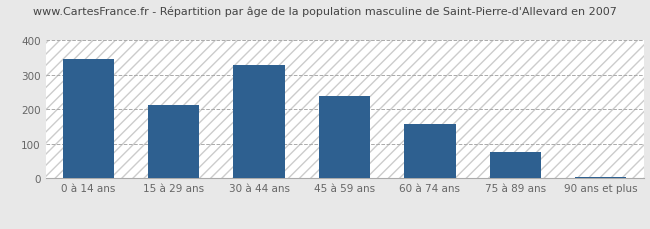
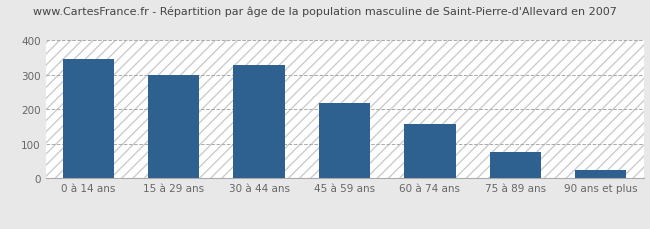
15 à 29 ans: 212 -> 300
45 à 59 ans: 238 -> 220
90 ans et plus: 5 -> 25
